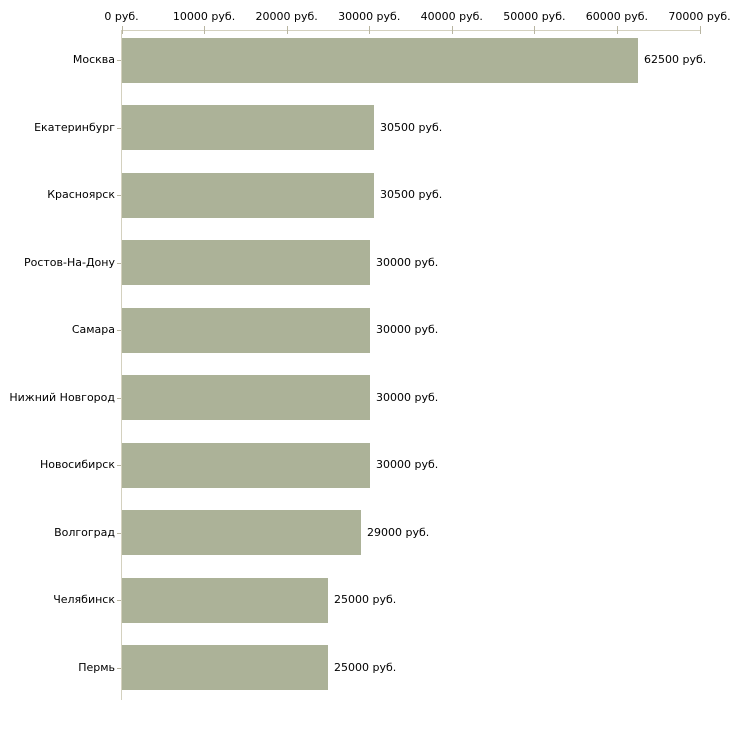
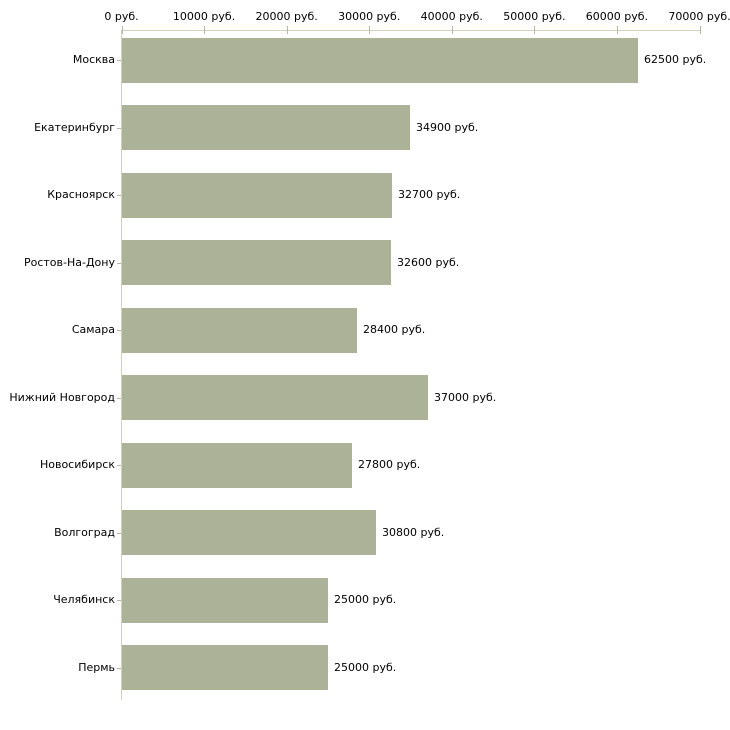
Екатеринбург: 30500 -> 34900
Красноярск: 30500 -> 32700
Ростов-На-Дону: 30000 -> 32600
Самара: 30000 -> 28400
Нижний Новгород: 30000 -> 37000
Новосибирск: 30000 -> 27800
Волгоград: 29000 -> 30800
